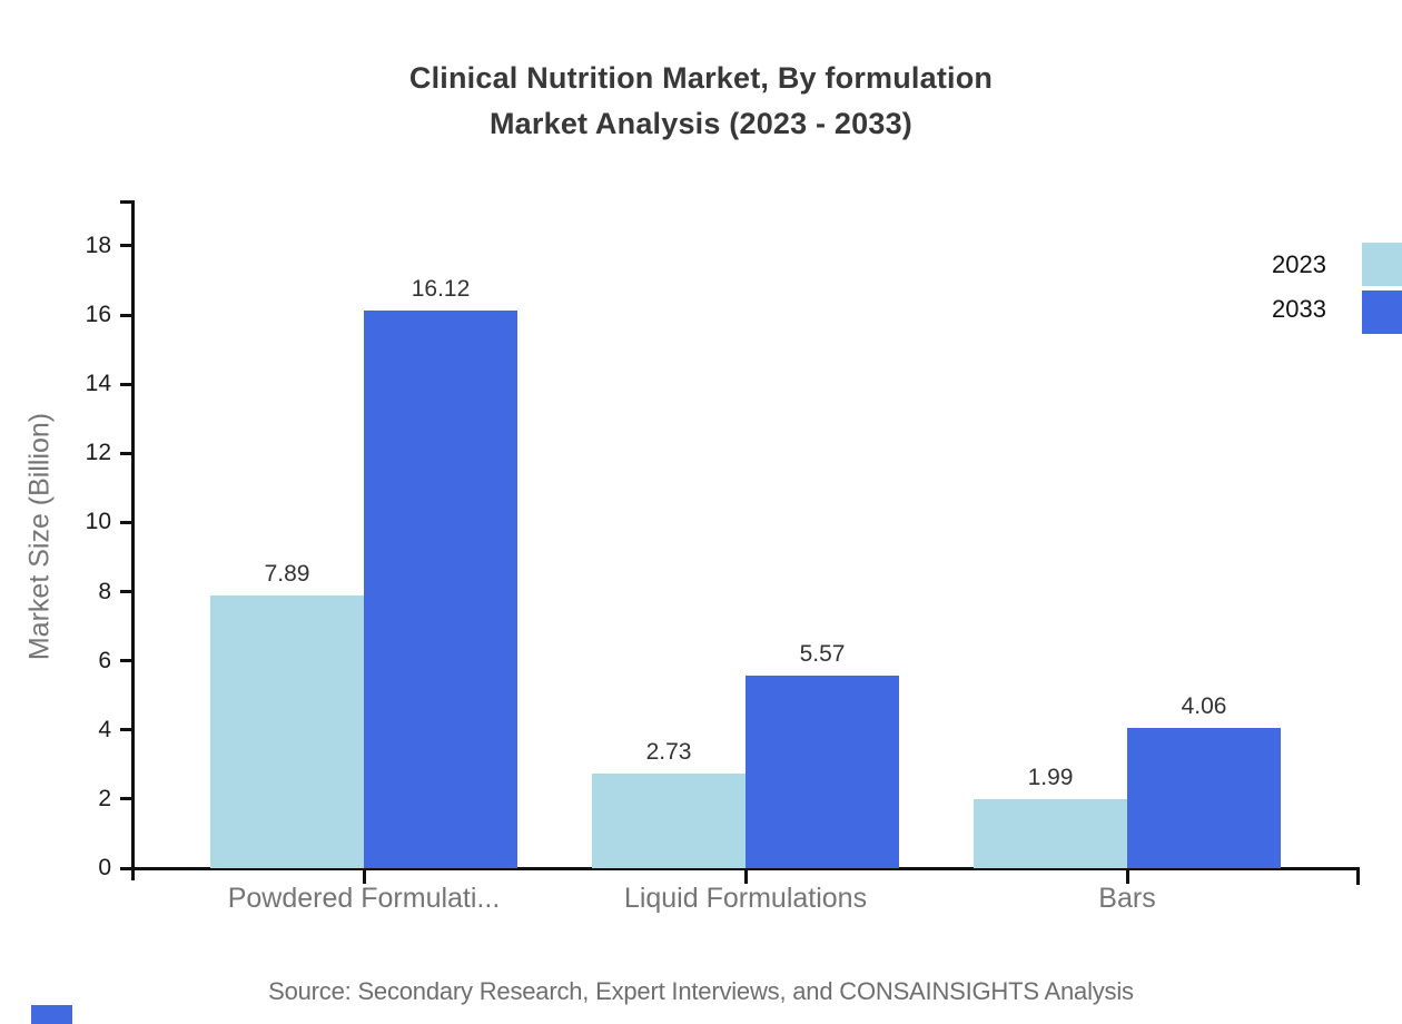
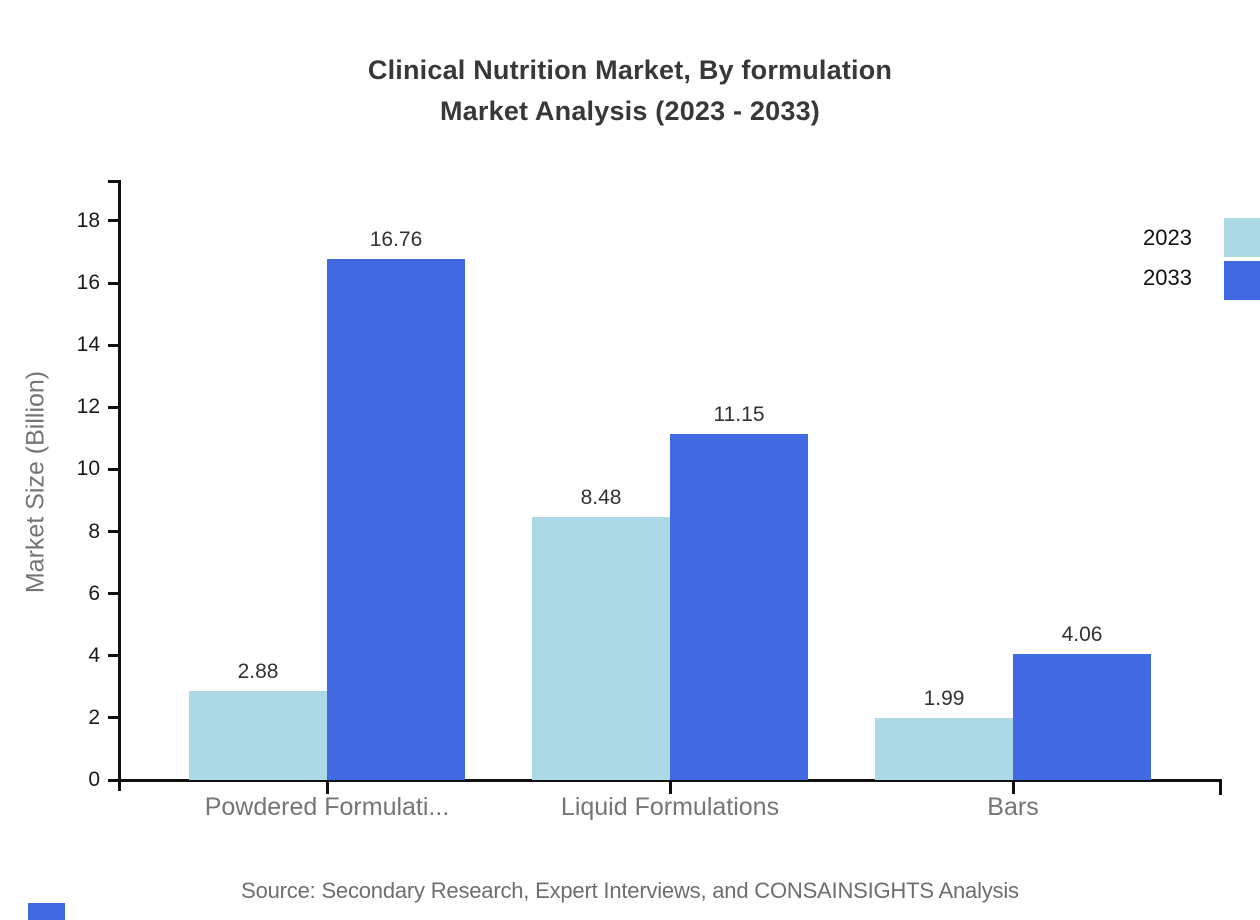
2023/Powdered Formulati...: 7.89 -> 2.88
2033/Powdered Formulati...: 16.12 -> 16.76
2023/Liquid Formulations: 2.73 -> 8.48
2033/Liquid Formulations: 5.57 -> 11.15
